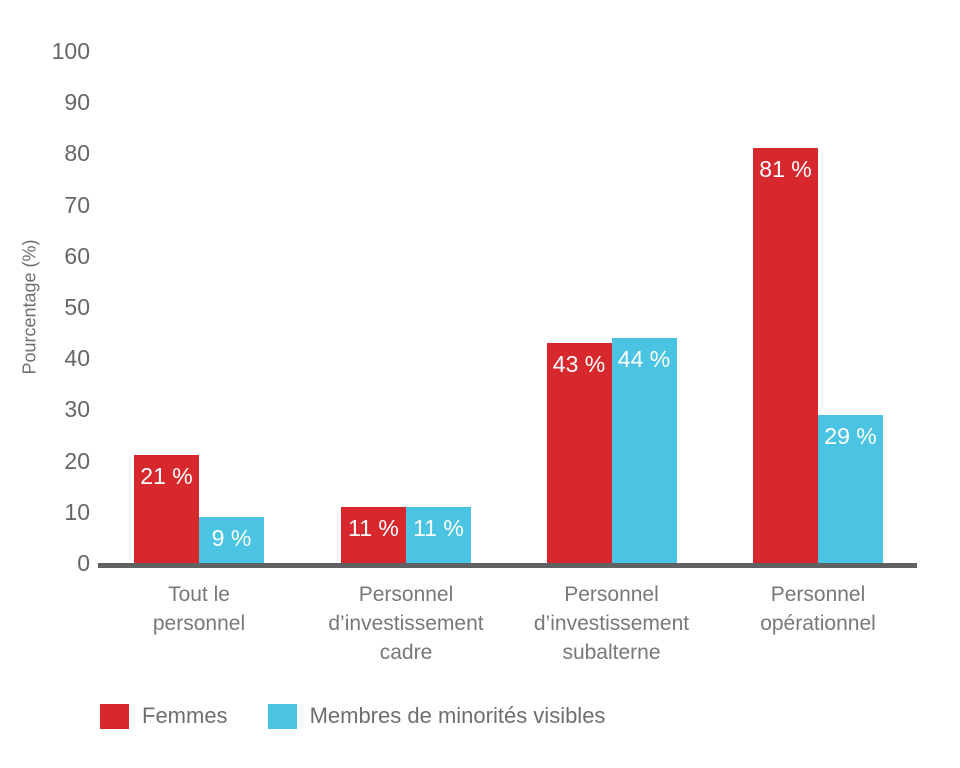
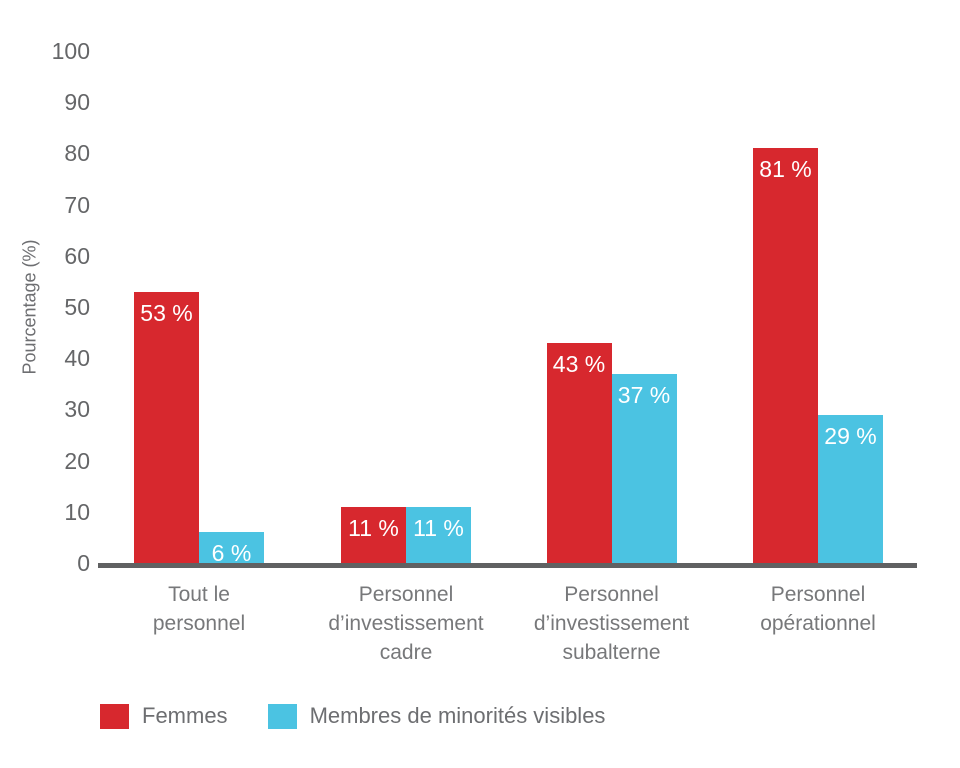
Femmes/Tout le personnel: 21 -> 53
Membres de minorités visibles/Tout le personnel: 9 -> 6
Membres de minorités visibles/Personnel d’investissement subalterne: 44 -> 37
